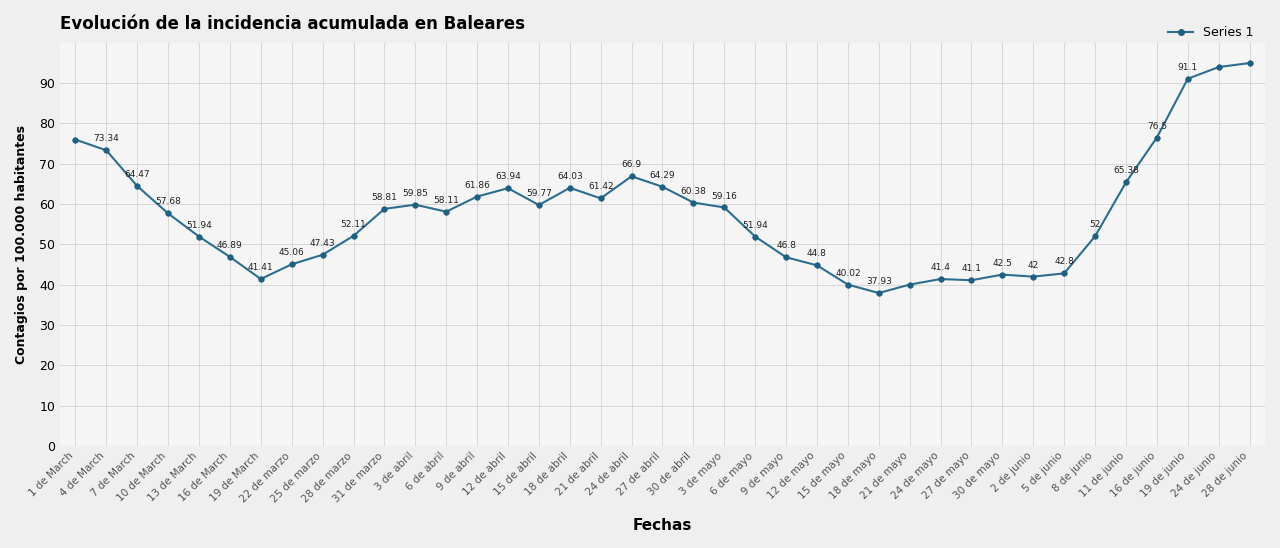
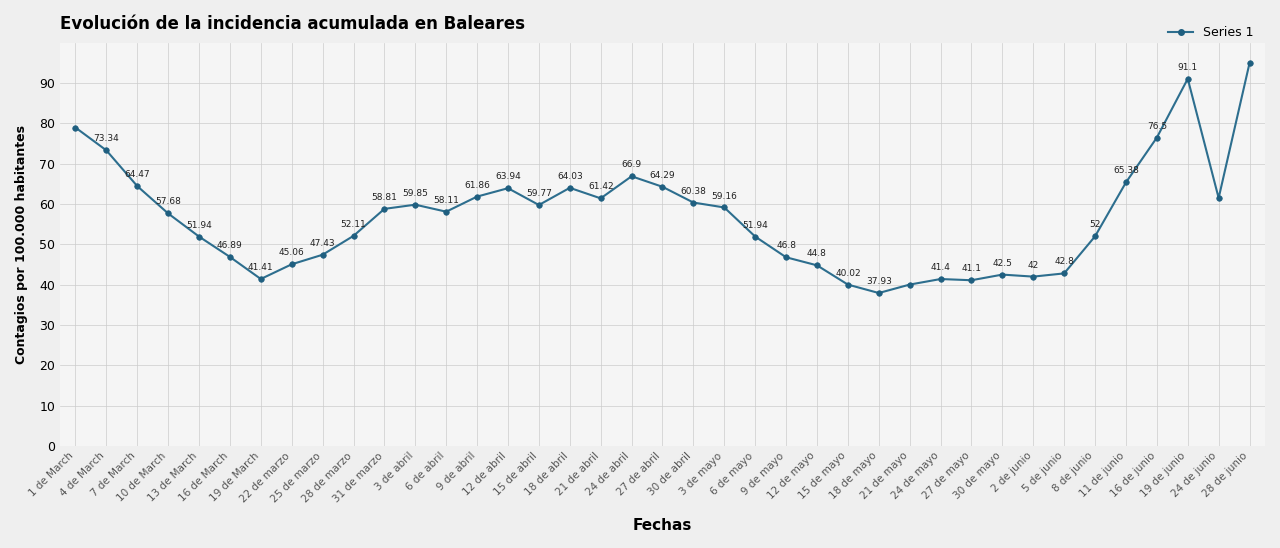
1 de March: 76.0 -> 79.0
24 de junio: 94.0 -> 61.5
